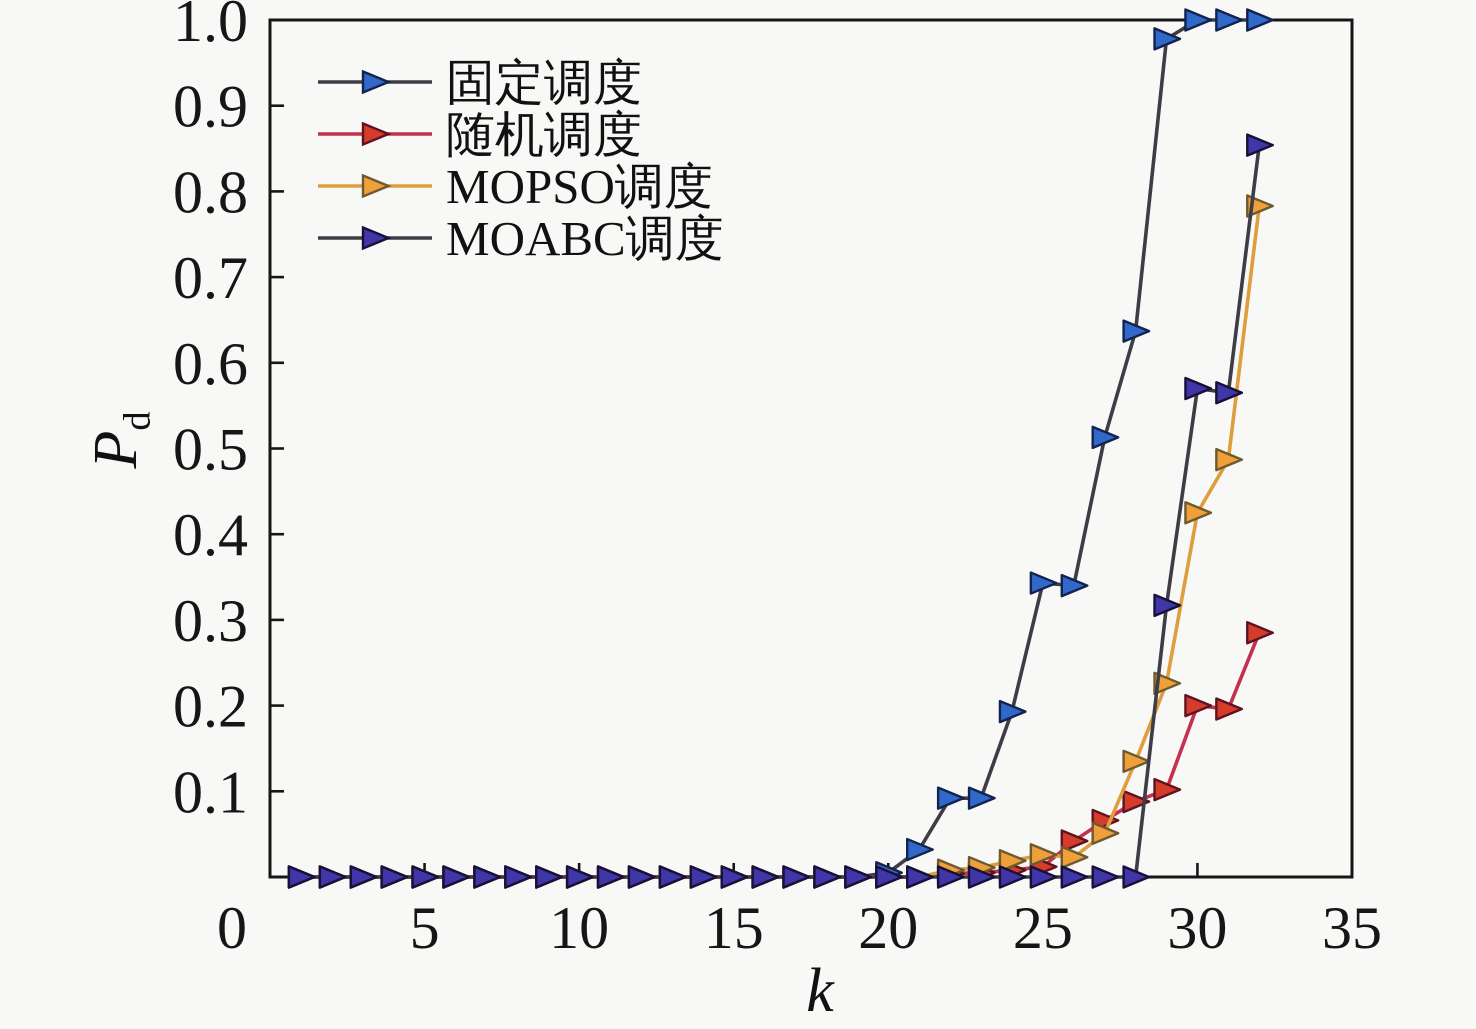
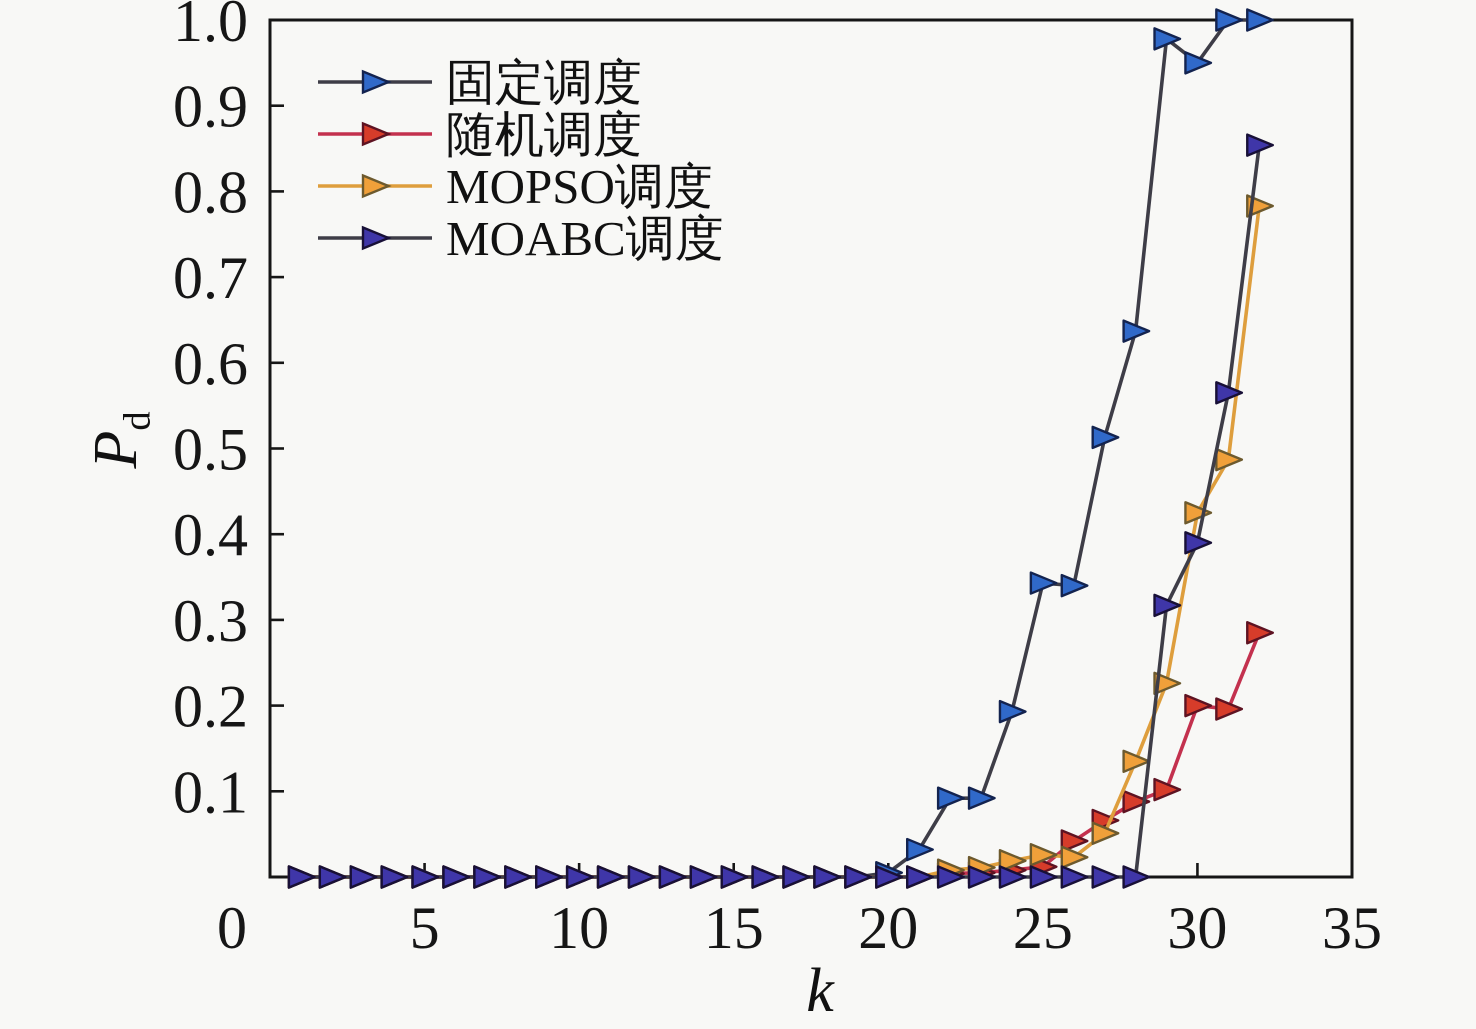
固定调度/30: 1.00 -> 0.95
MOABC调度/30: 0.57 -> 0.39
